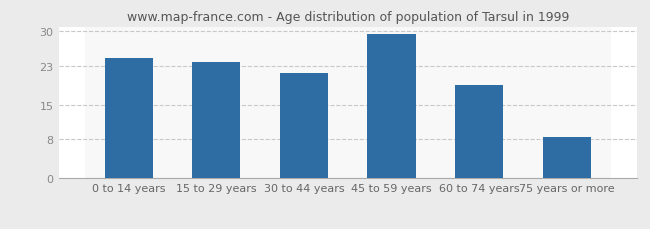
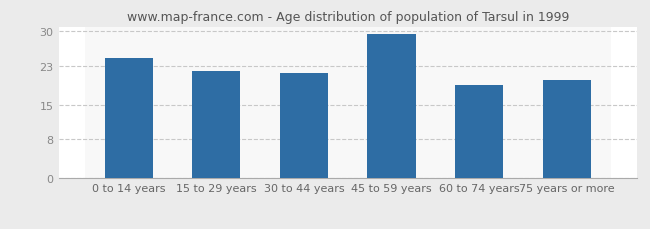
15 to 29 years: 23.8 -> 22.0
75 years or more: 8.5 -> 20.0
